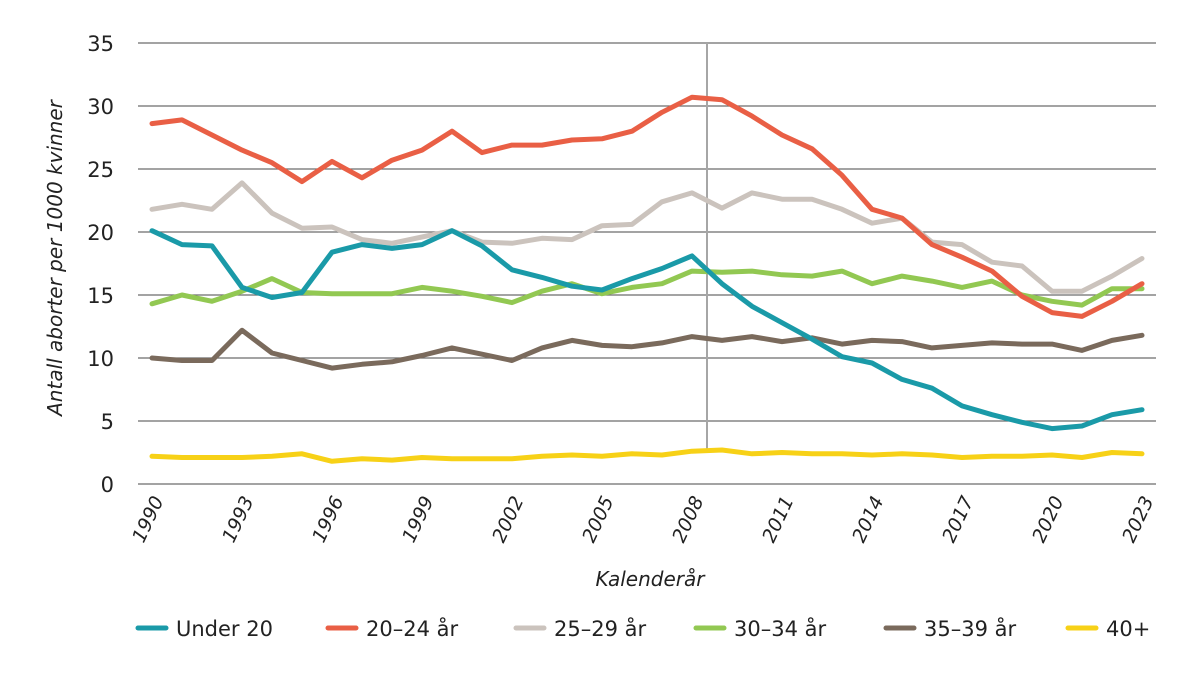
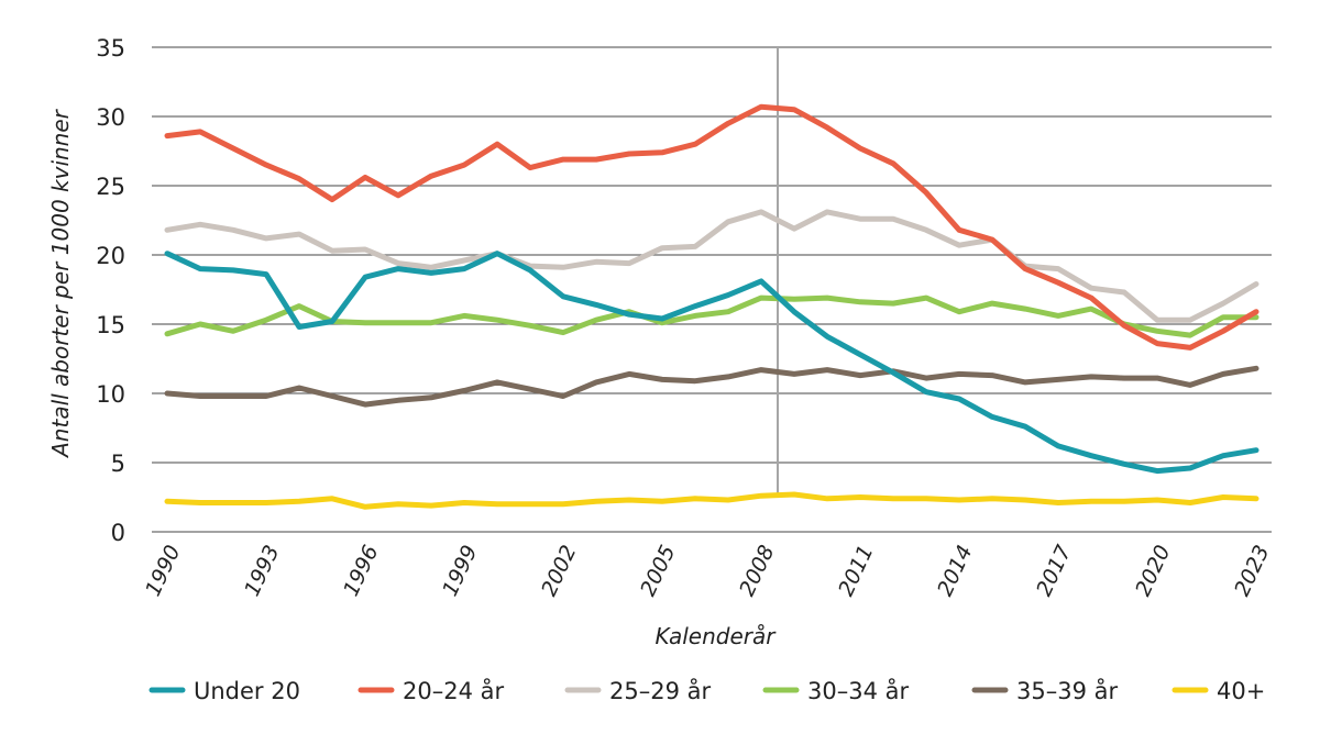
Under 20/1993: 15.6 -> 18.6
25–29 år/1993: 23.9 -> 21.2
35–39 år/1993: 12.2 -> 9.8
